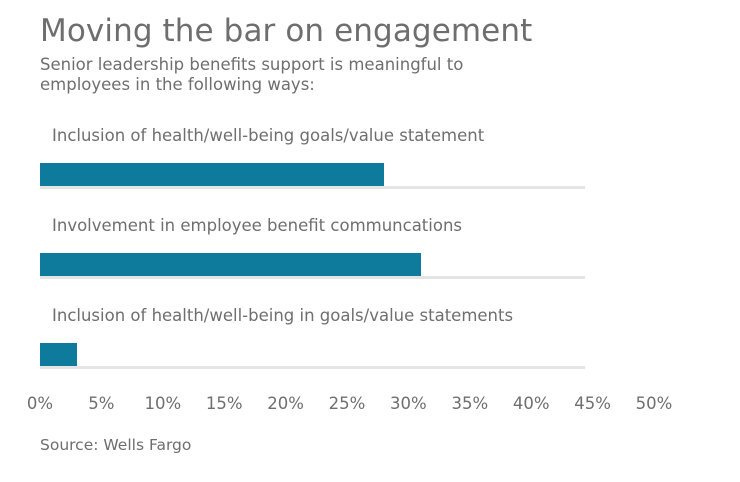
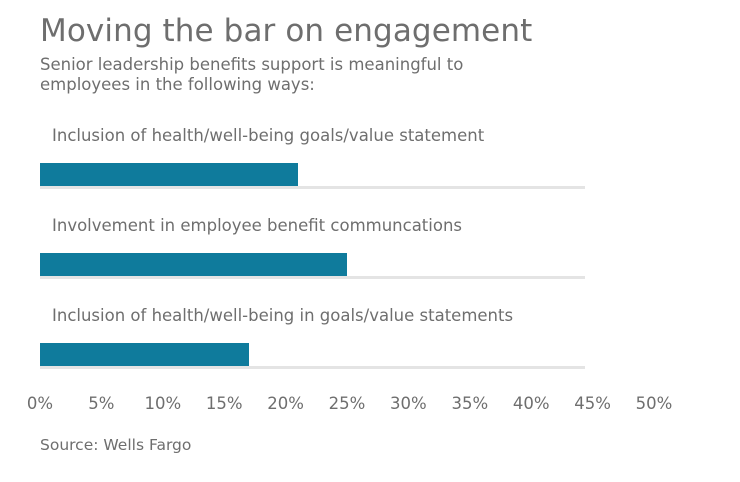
Inclusion of health/well-being goals/value statement: 28% -> 21%
Involvement in employee benefit communcations: 31% -> 25%
Inclusion of health/well-being in goals/value statements: 3% -> 17%
